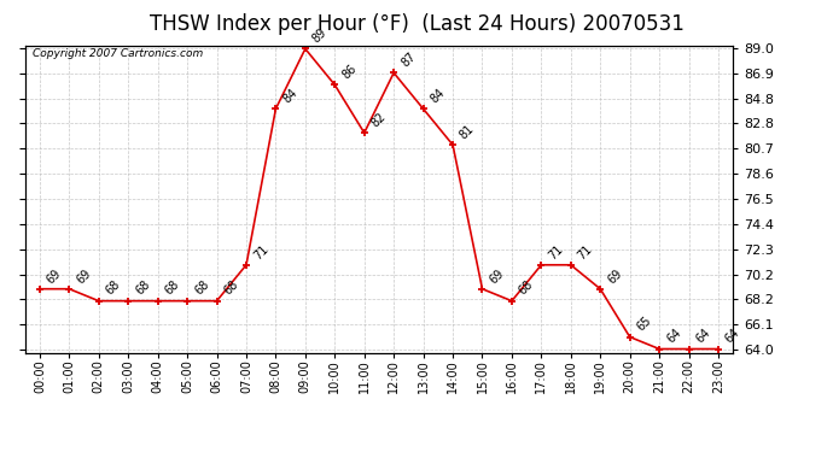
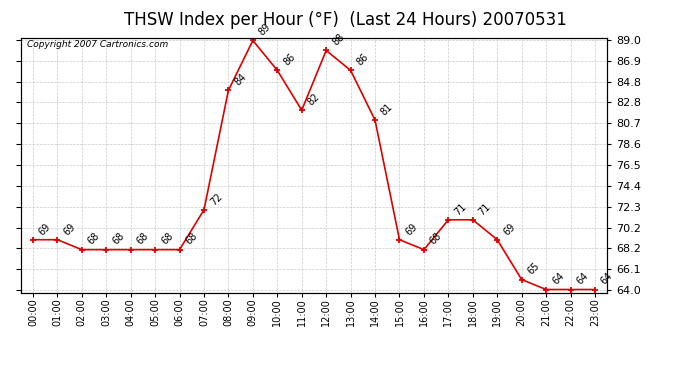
07:00: 71 -> 72
12:00: 87 -> 88
13:00: 84 -> 86
